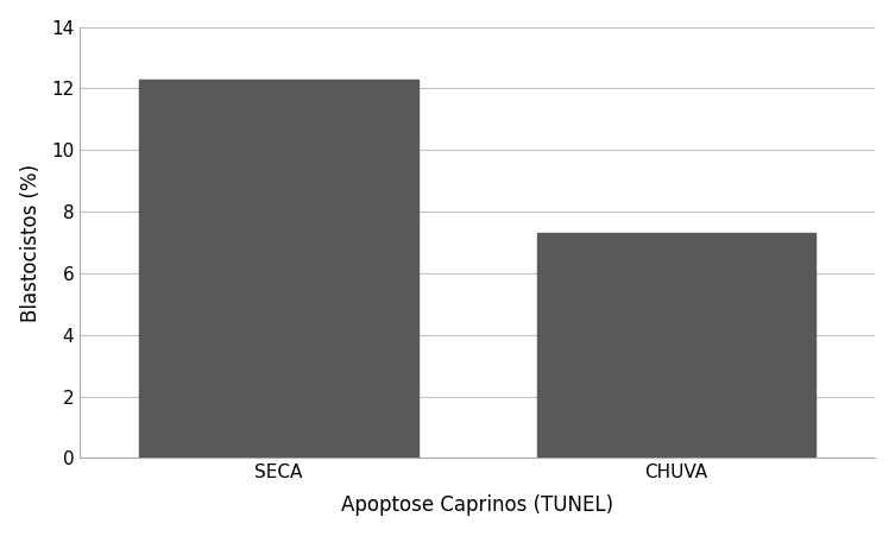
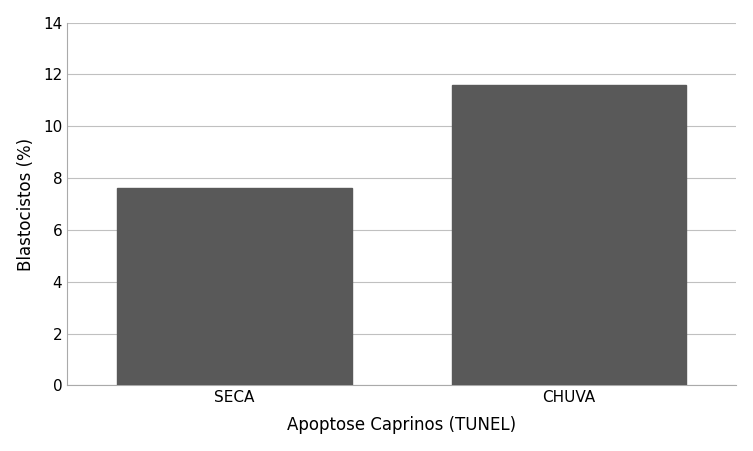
SECA: 12.3 -> 7.6
CHUVA: 7.3 -> 11.6
